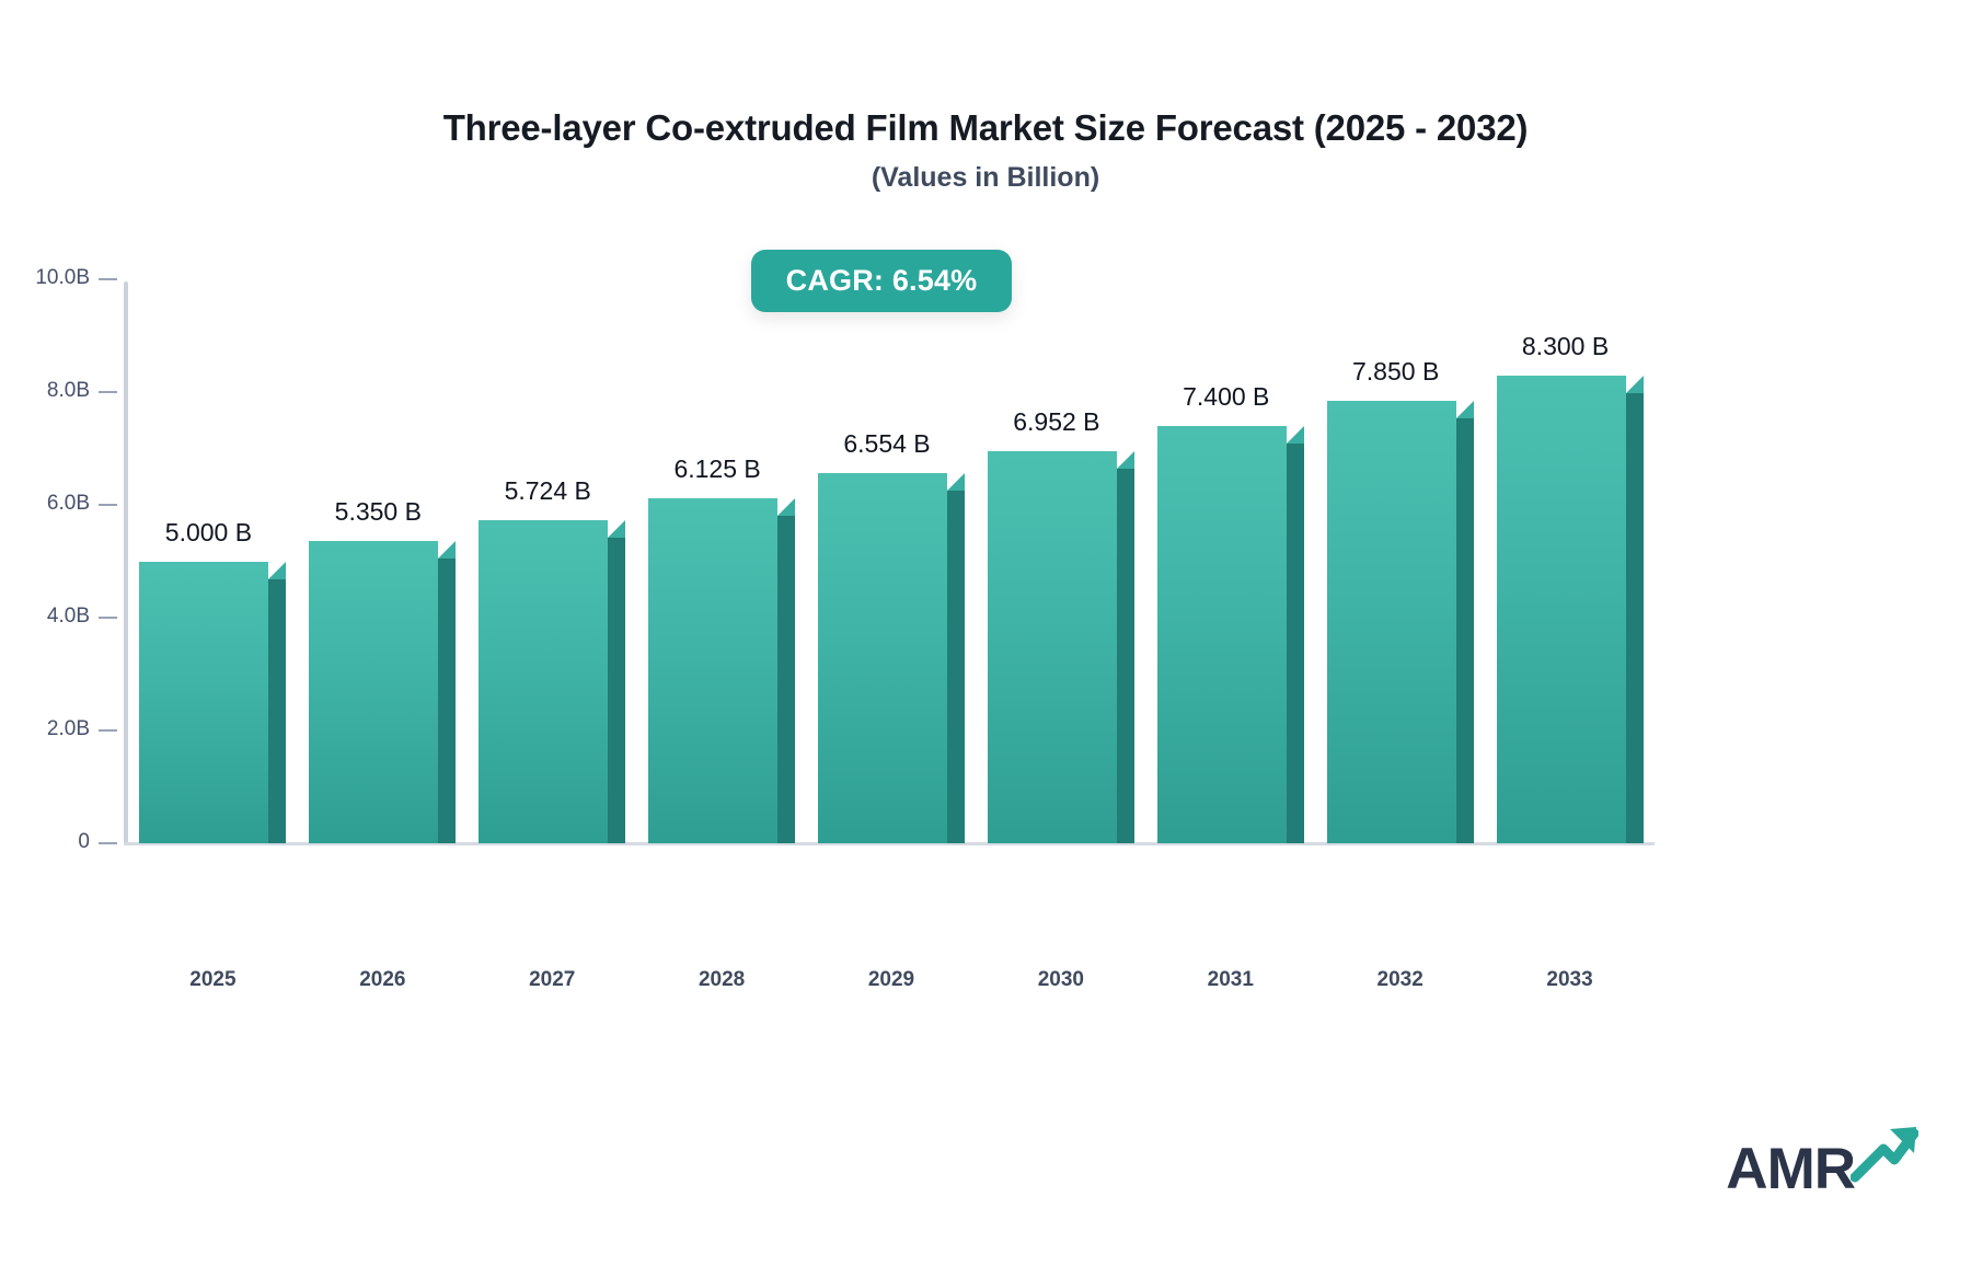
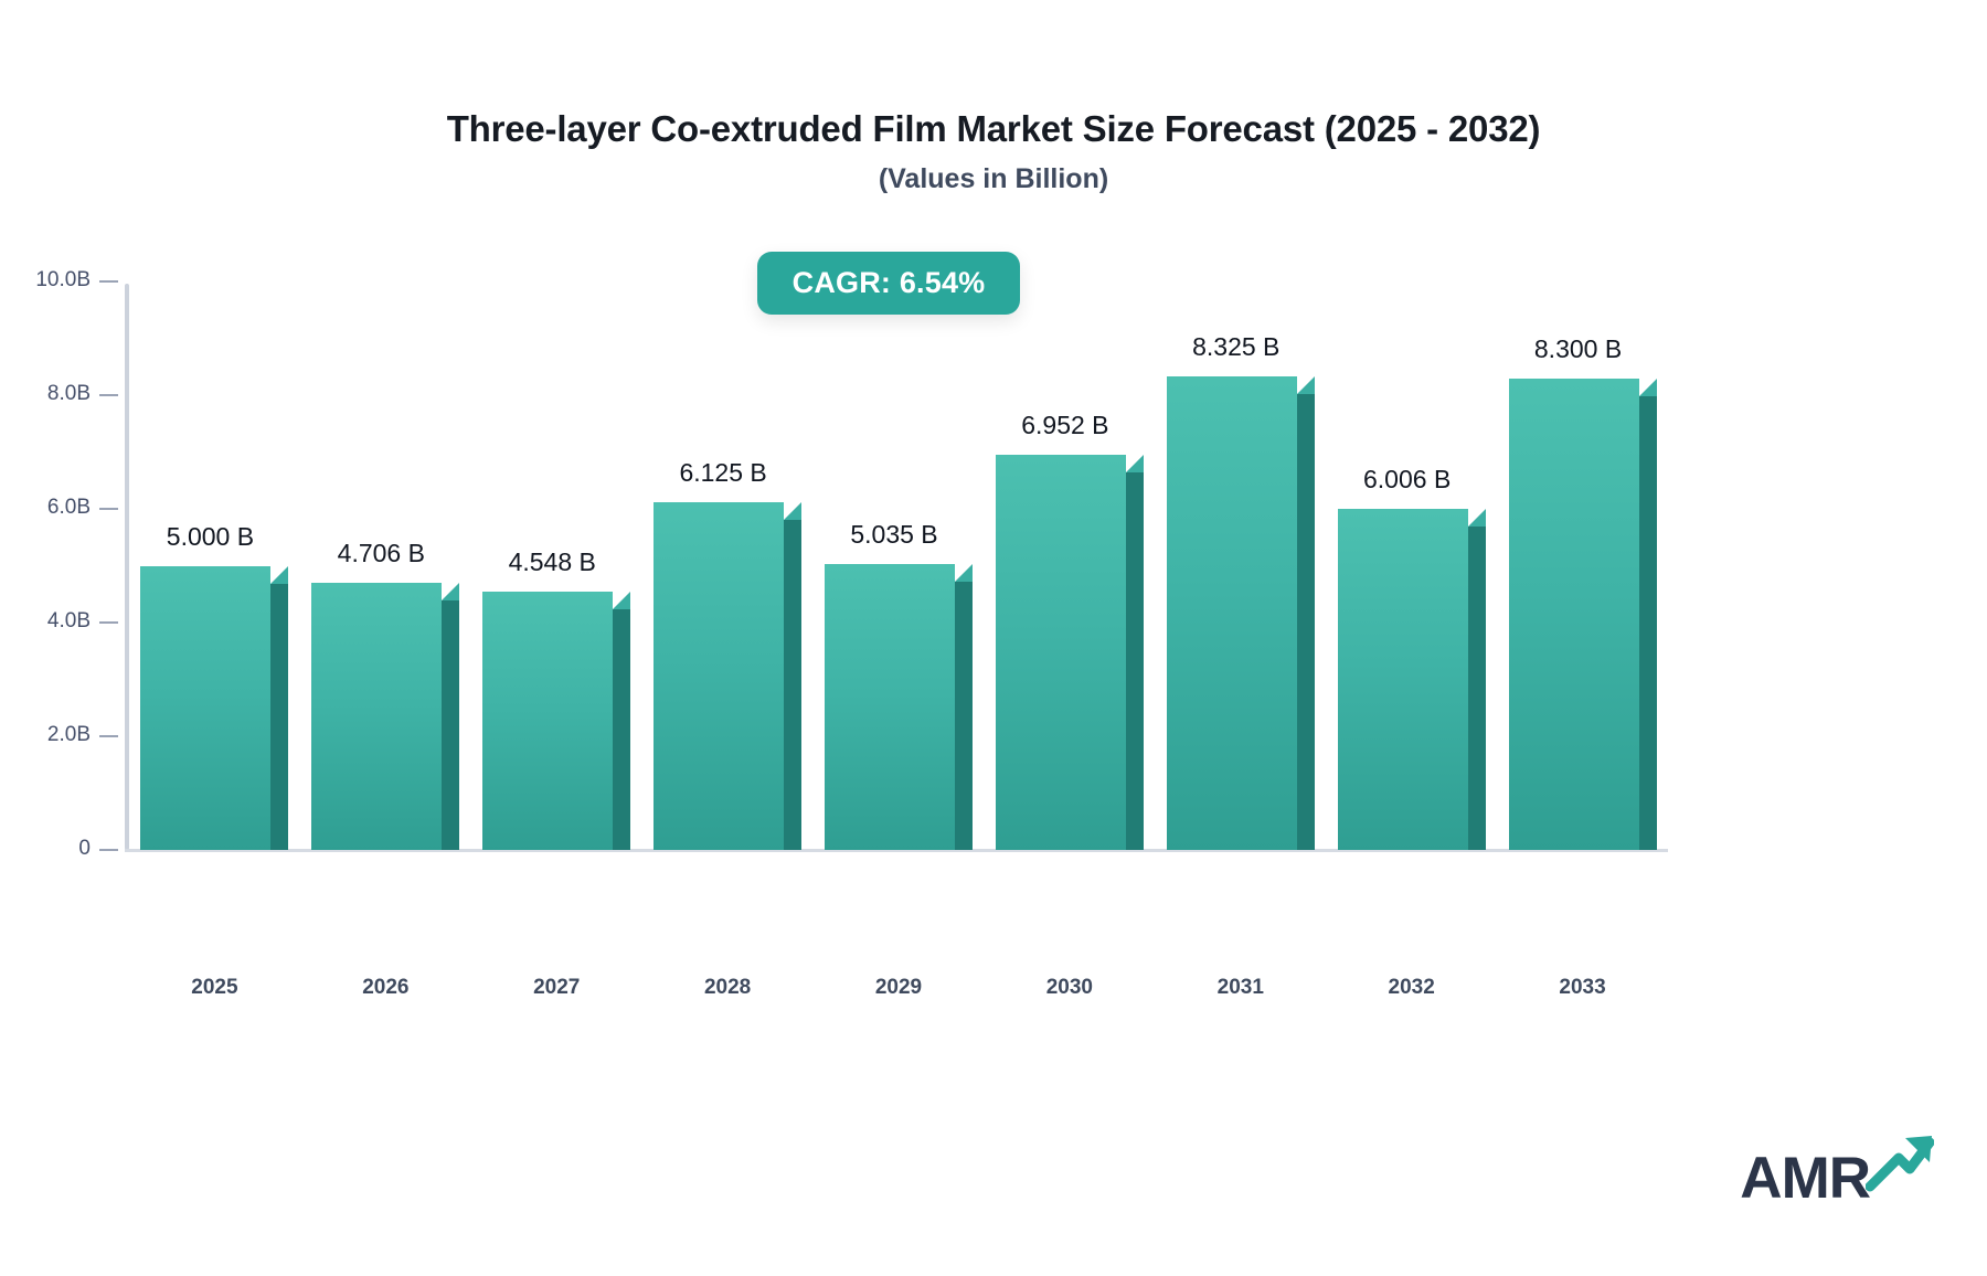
2026: 5.350 -> 4.706
2027: 5.724 -> 4.548
2029: 6.554 -> 5.035
2031: 7.400 -> 8.325
2032: 7.850 -> 6.006
